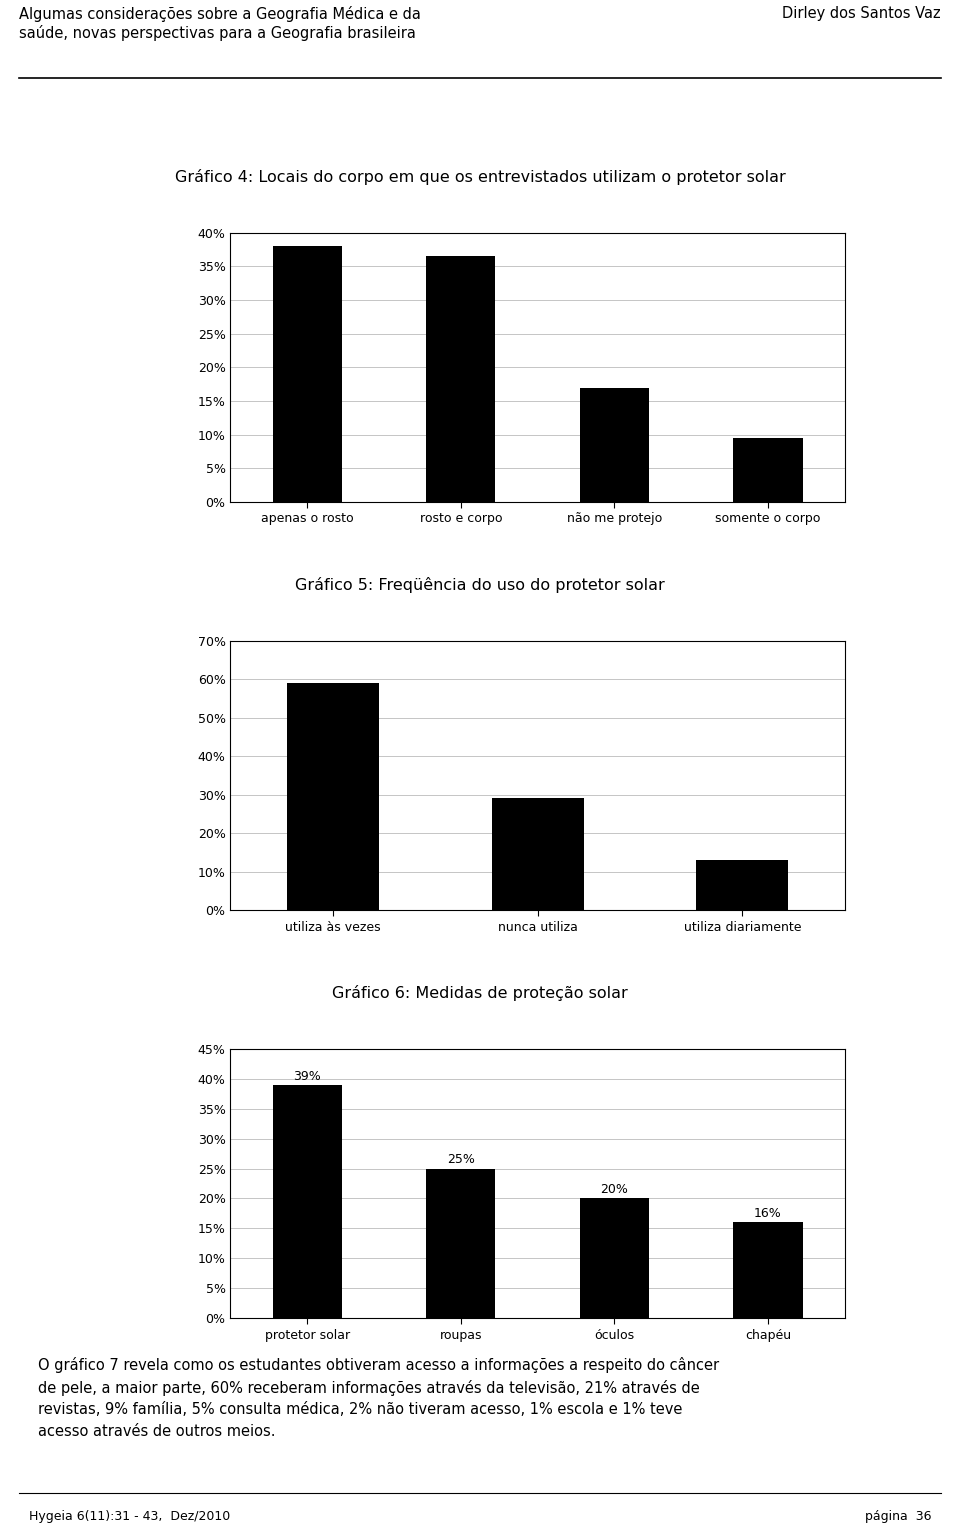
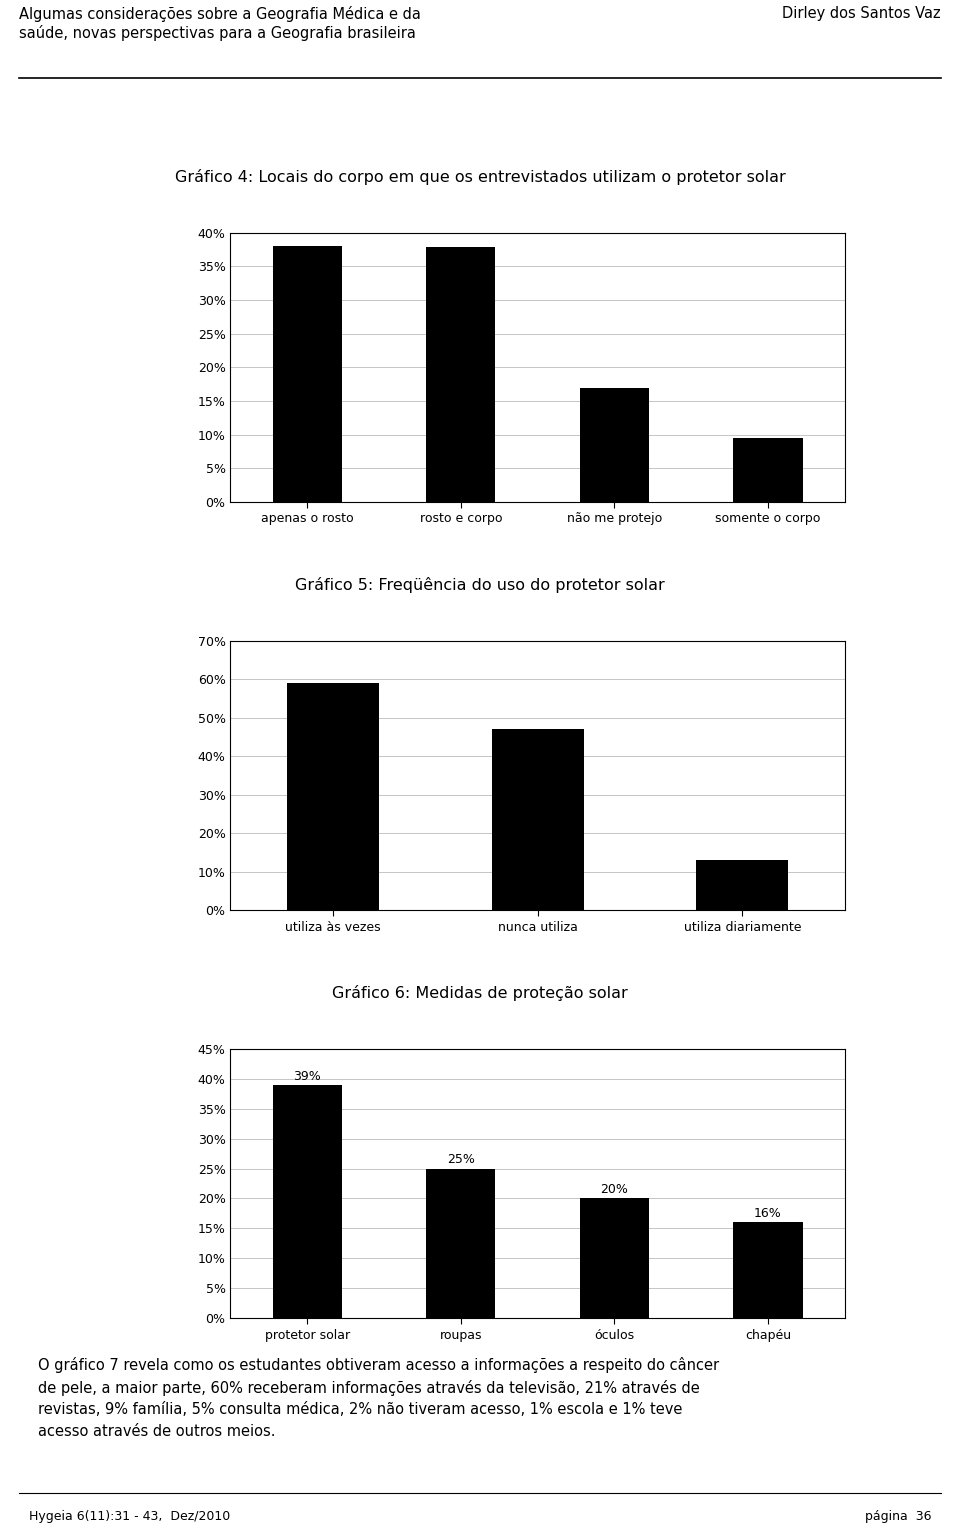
rosto e corpo: 36.5% -> 37.8%
nunca utiliza: 29% -> 47%
